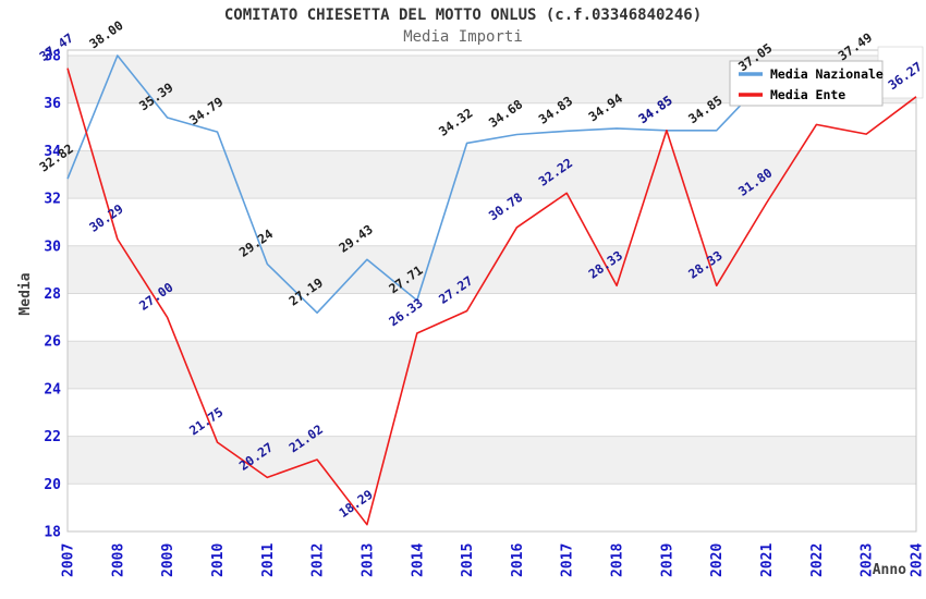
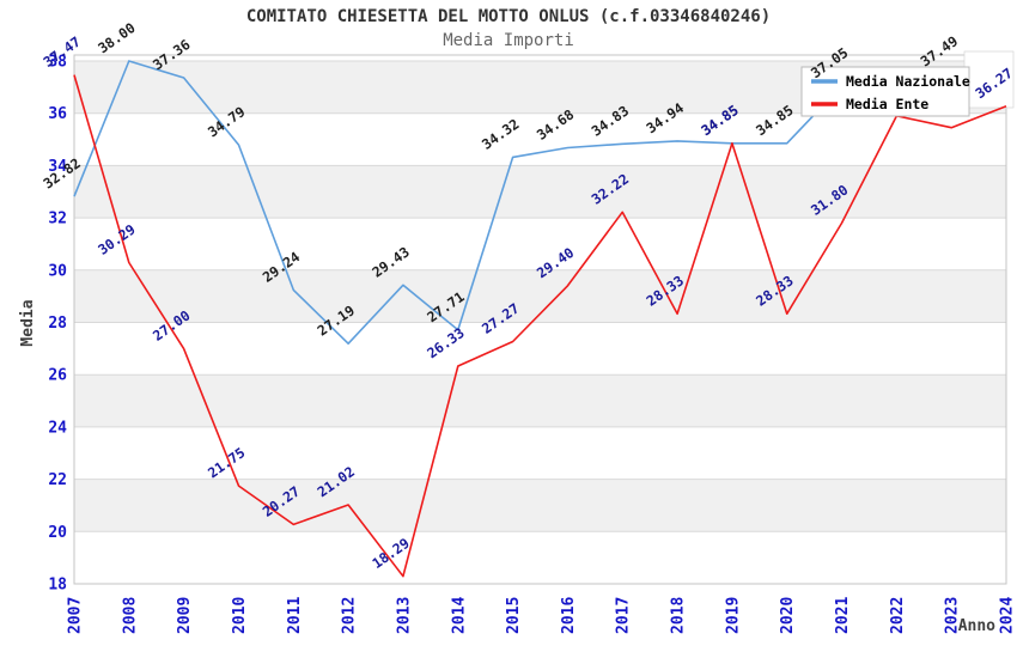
Media Nazionale/2009: 35.39 -> 37.36
Media Ente/2016: 30.78 -> 29.40
Media Ente/2022: 35.1 -> 35.9
Media Ente/2023: 34.7 -> 35.5
